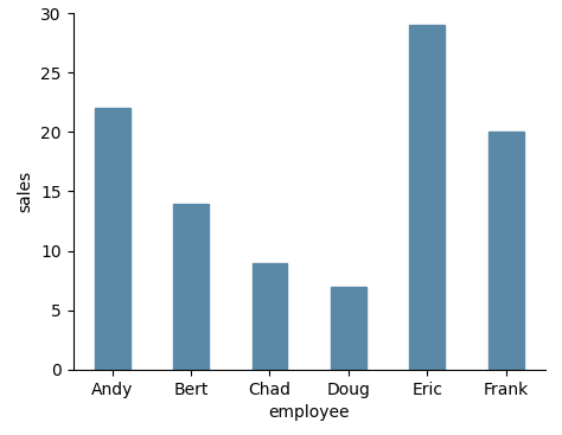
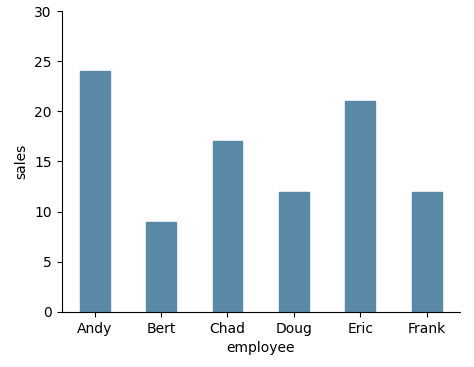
Andy: 22 -> 24
Bert: 14 -> 9
Chad: 9 -> 17
Doug: 7 -> 12
Eric: 29 -> 21
Frank: 20 -> 12
